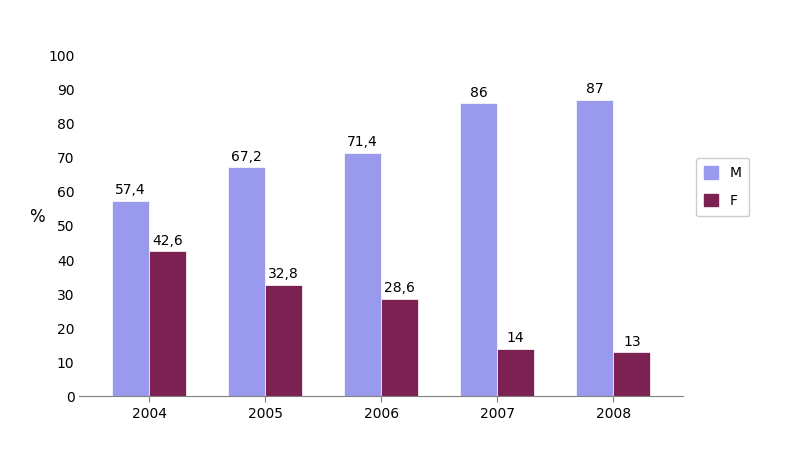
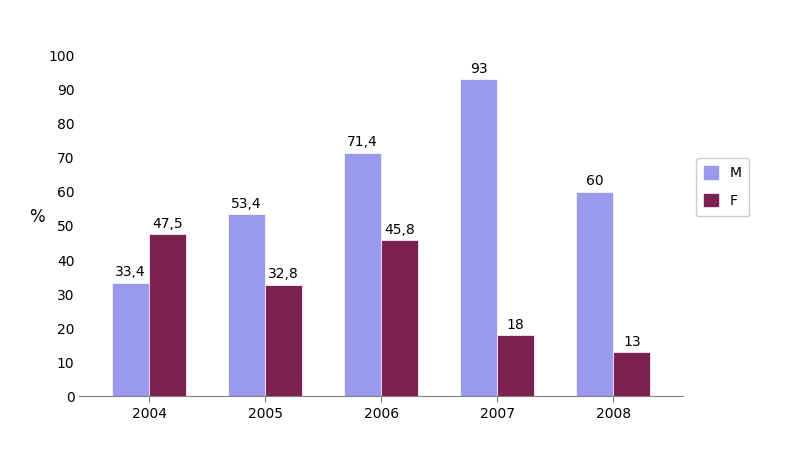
M/2004: 57,4 -> 33,4
F/2004: 42,6 -> 47,5
M/2005: 67,2 -> 53,4
F/2006: 28,6 -> 45,8
M/2007: 86 -> 93
F/2007: 14 -> 18
M/2008: 87 -> 60
